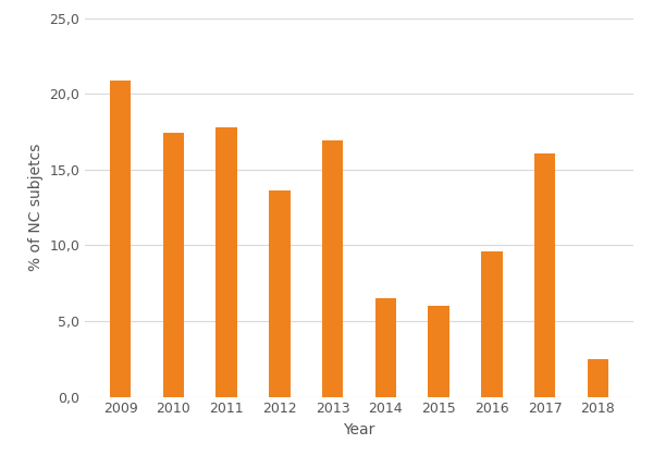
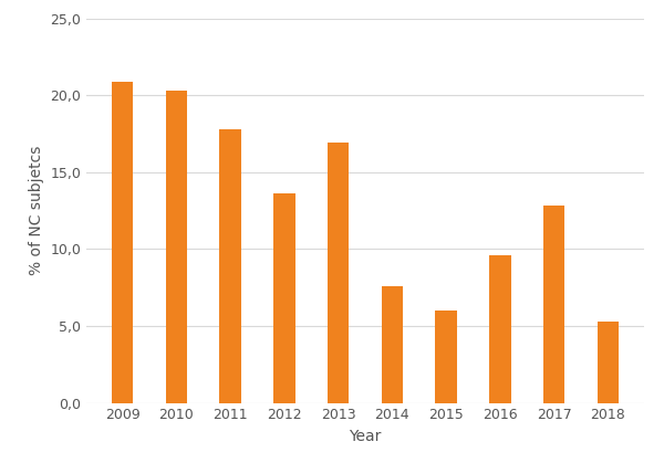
2010: 17,4 -> 20,3
2014: 6,5 -> 7,6
2017: 16,1 -> 12,8
2018: 2,5 -> 5,3
